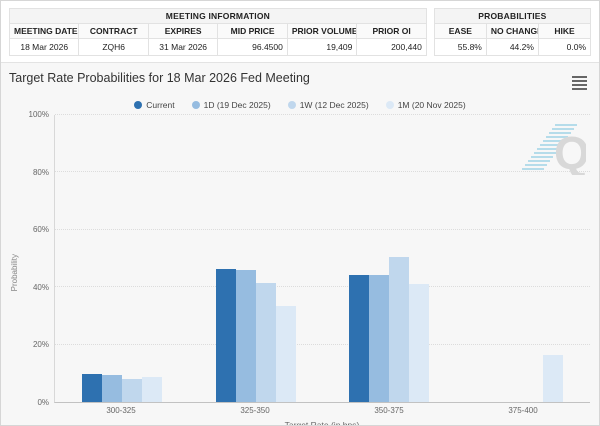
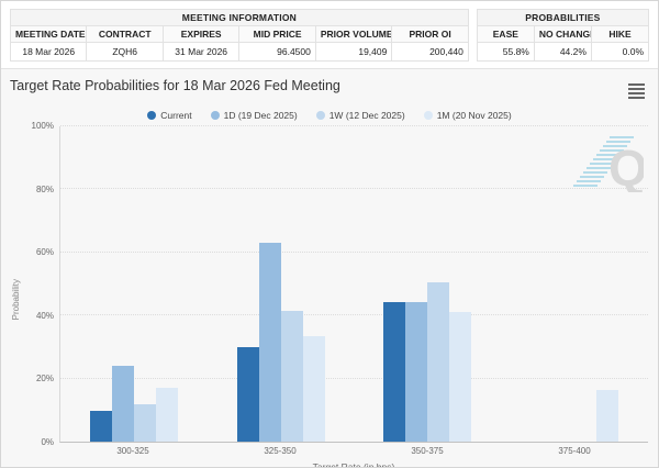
1D (19 Dec 2025)/300-325: 9% -> 24%
1W (12 Dec 2025)/300-325: 8% -> 12%
1M (20 Nov 2025)/300-325: 9% -> 17%
Current/325-350: 46% -> 30%
1D (19 Dec 2025)/325-350: 46% -> 63%
